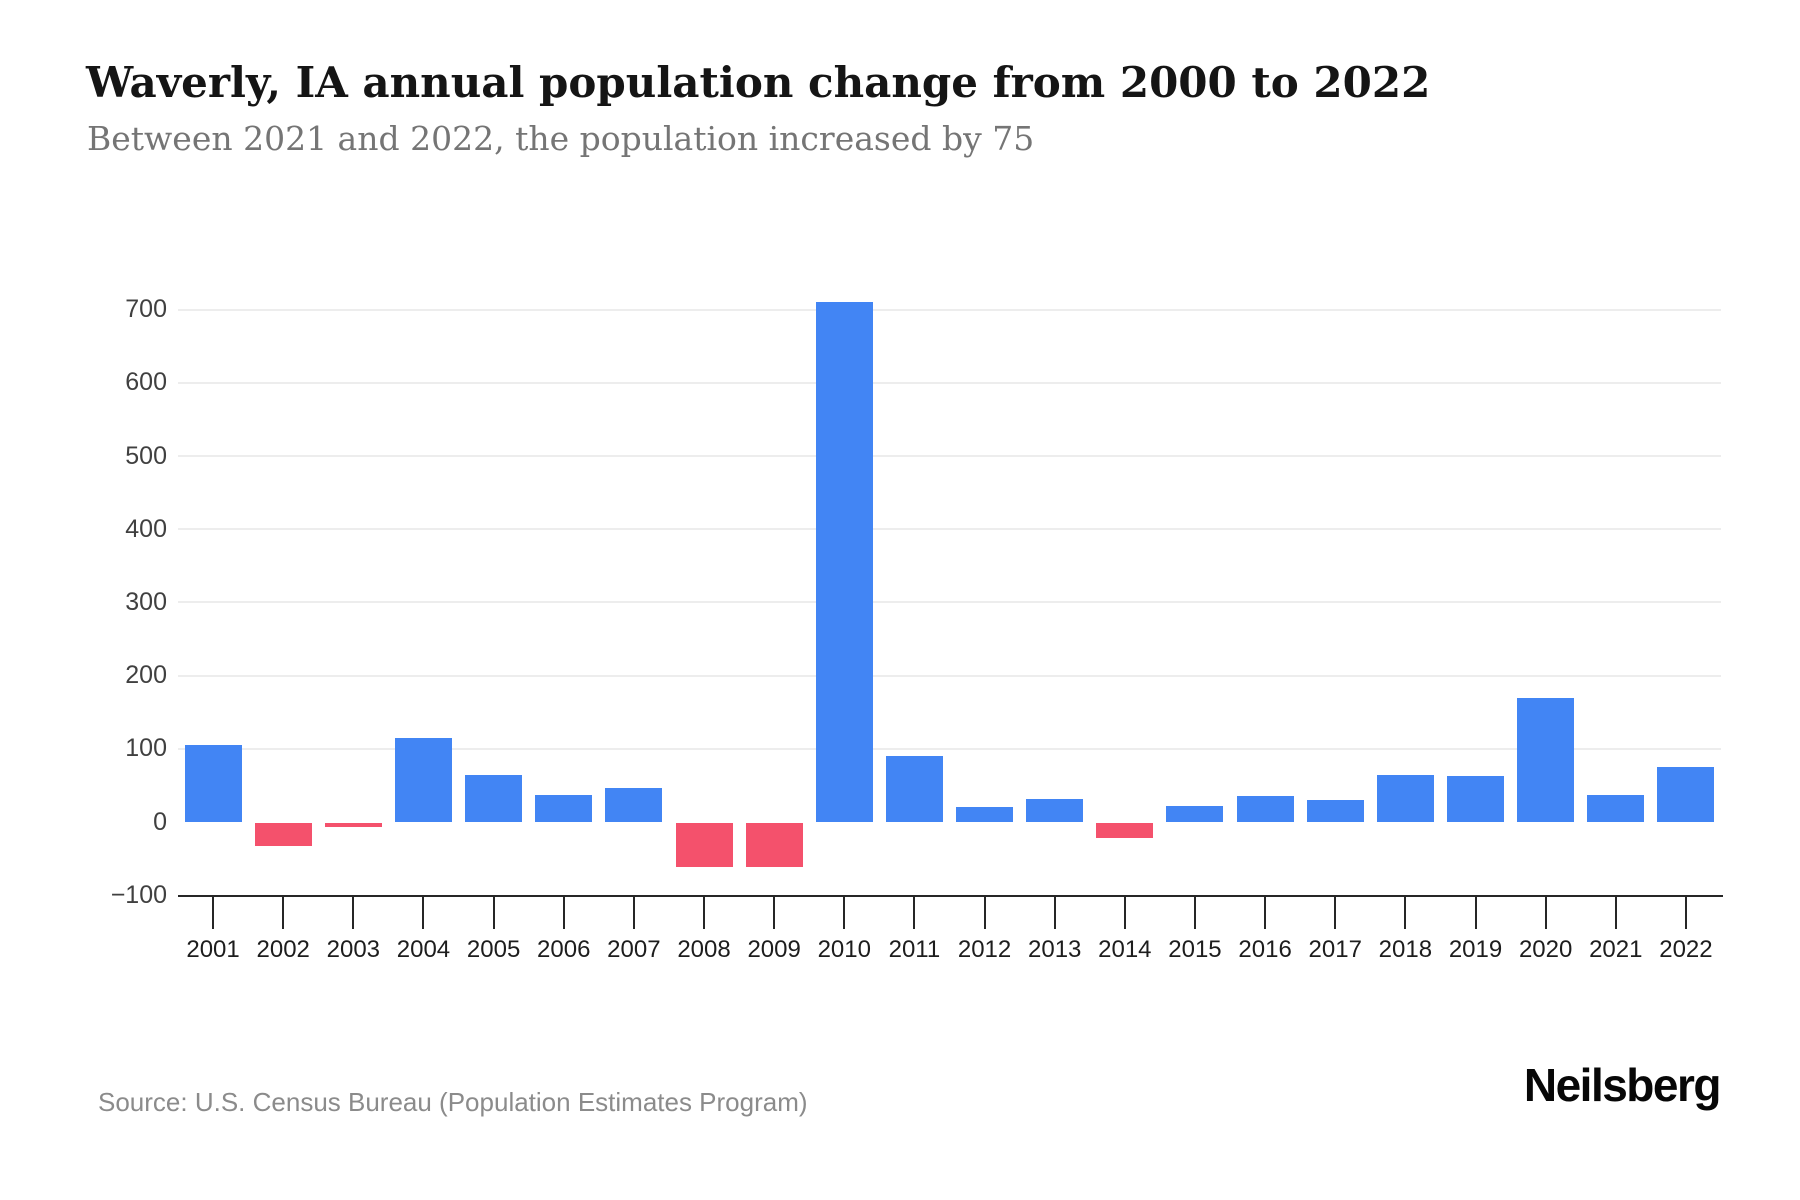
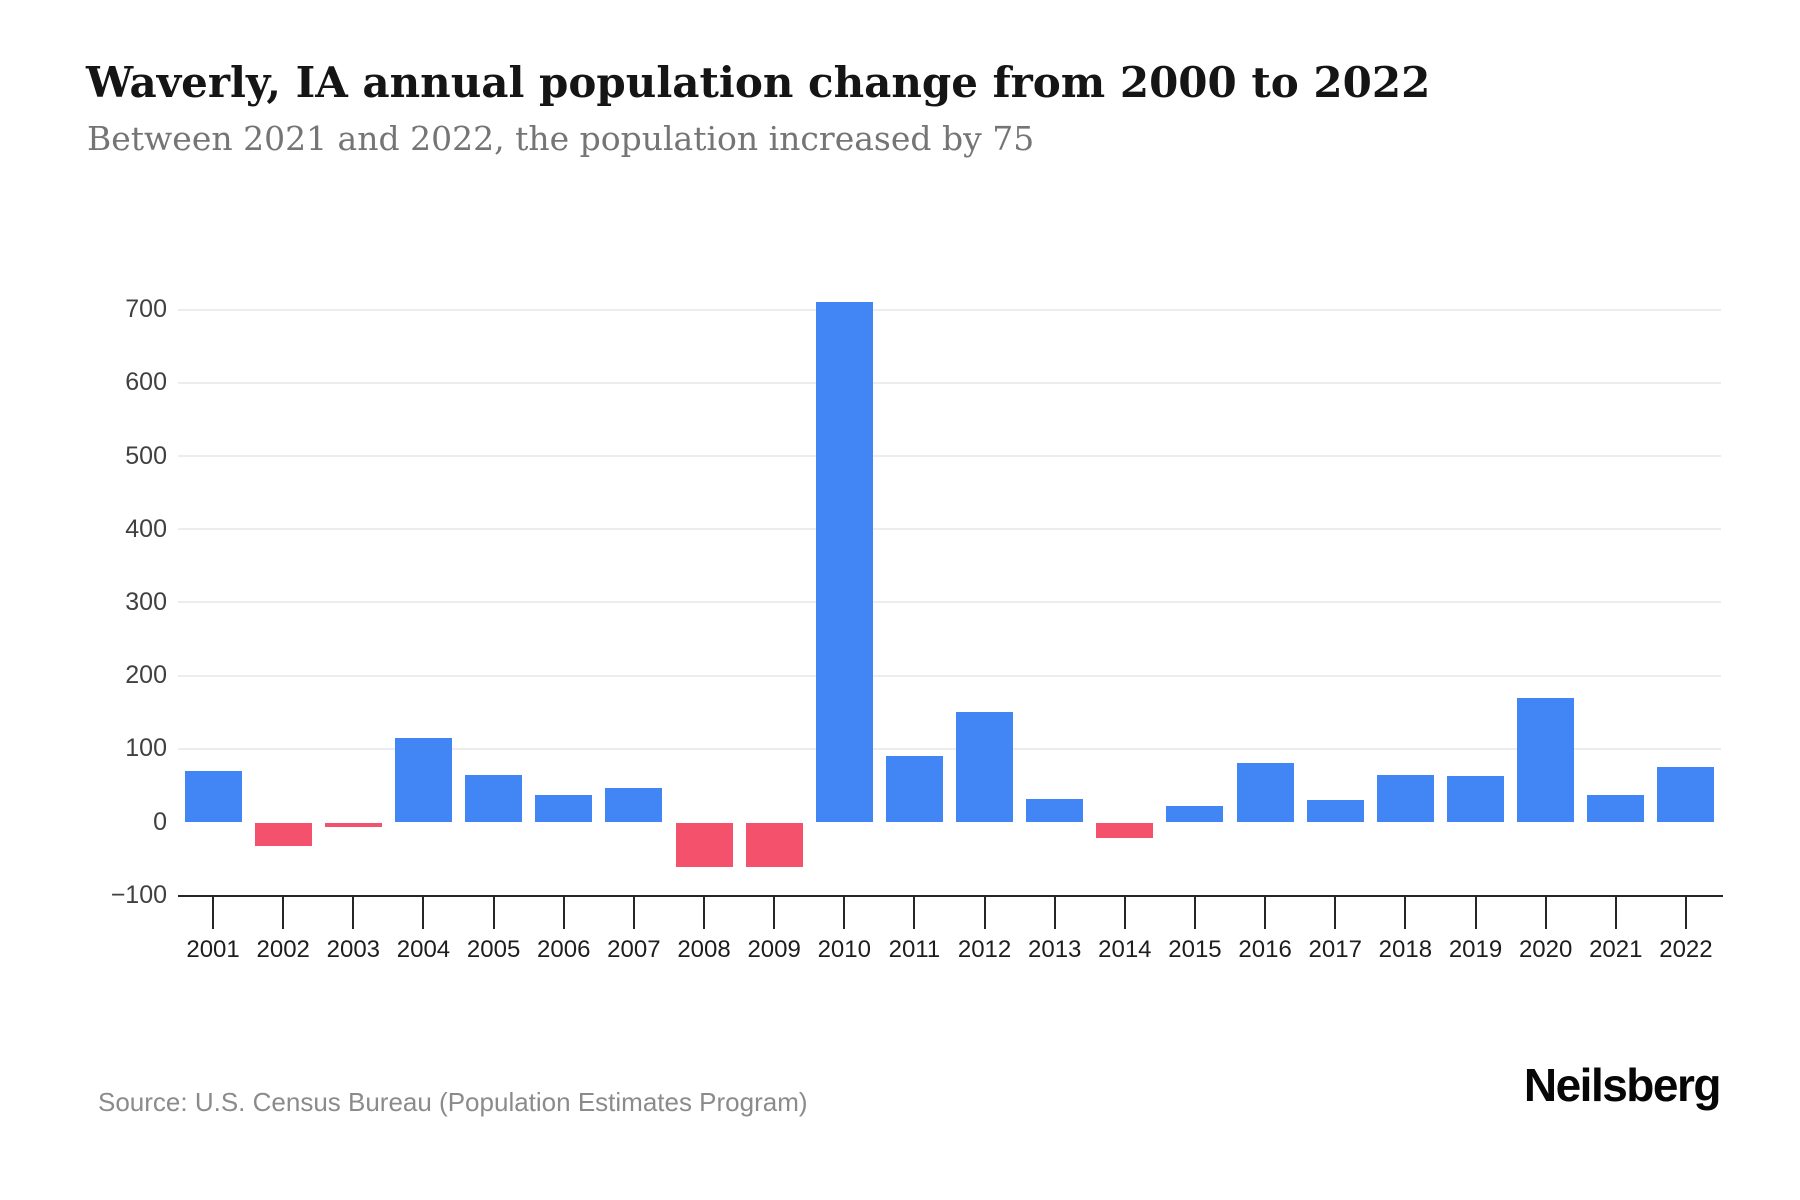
2001: 100 -> 70
2012: 20 -> 150
2016: 40 -> 80
